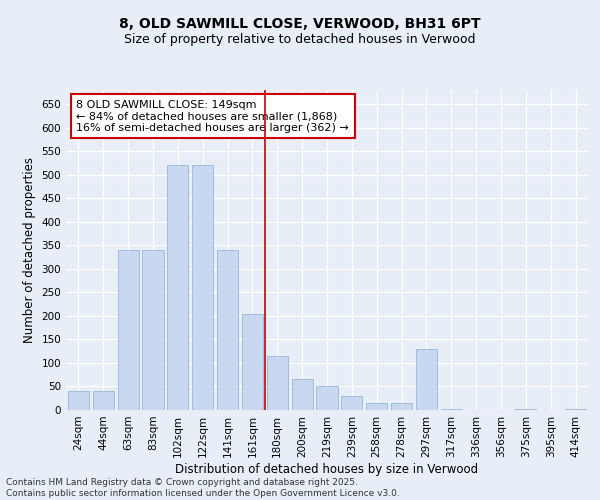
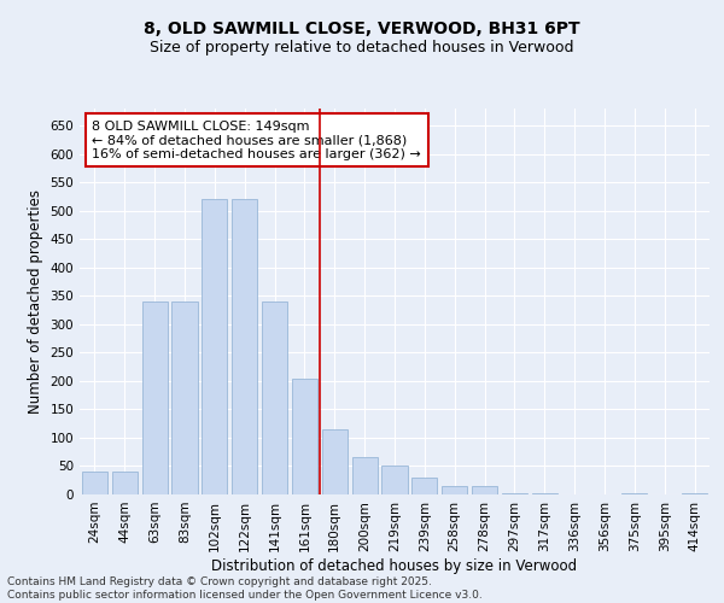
297sqm: 130 -> 2
